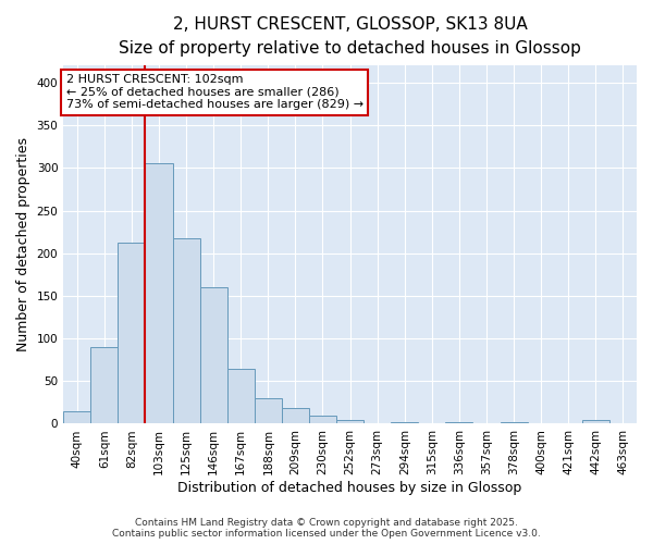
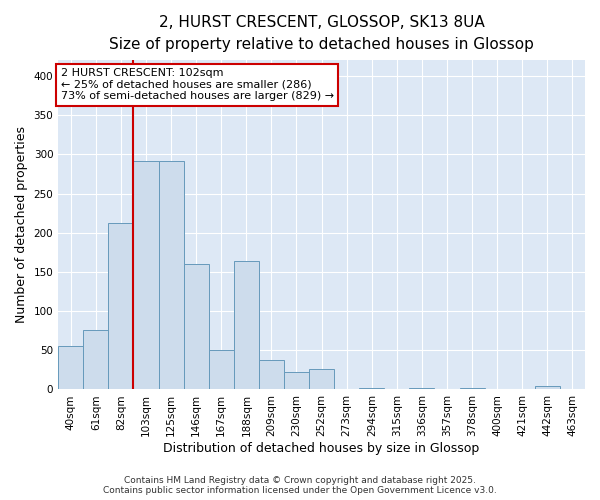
40sqm: 15 -> 56
61sqm: 90 -> 76
103sqm: 305 -> 292
125sqm: 218 -> 292
167sqm: 65 -> 50
188sqm: 30 -> 164
209sqm: 18 -> 38
230sqm: 9 -> 22
252sqm: 5 -> 26
